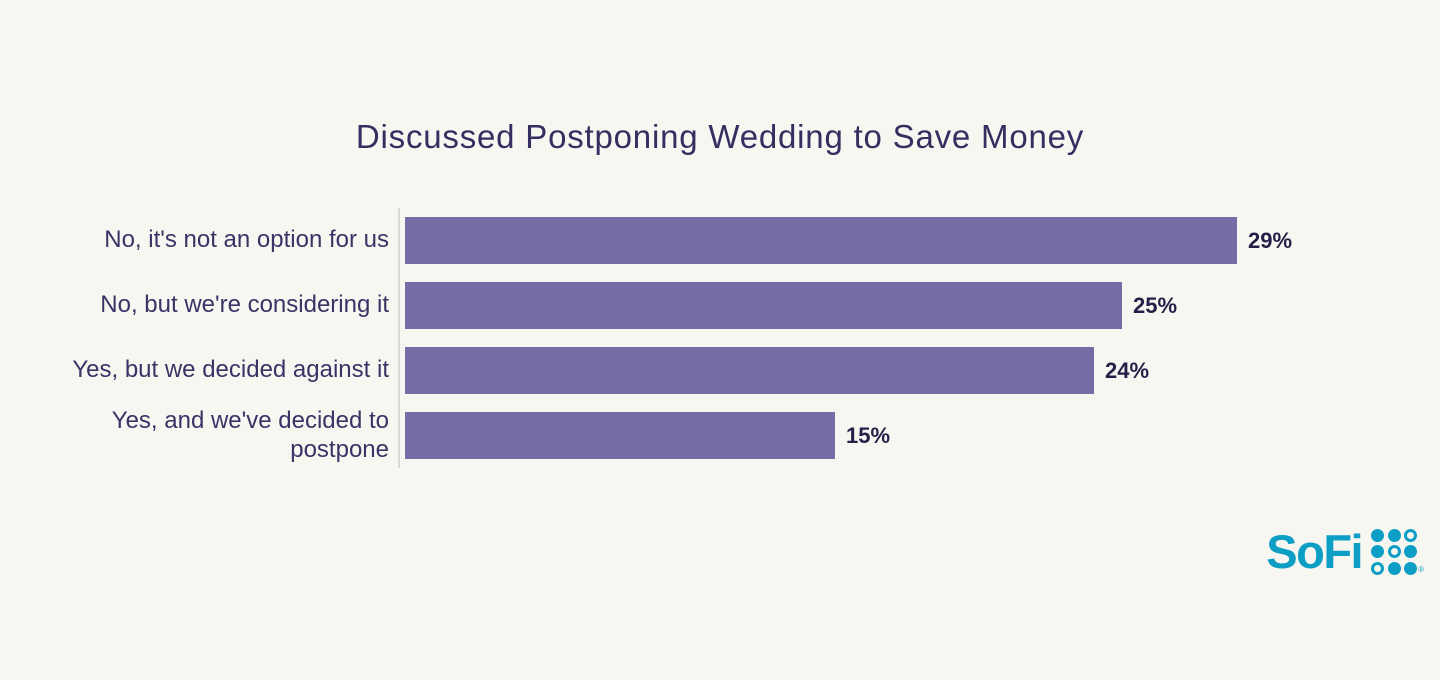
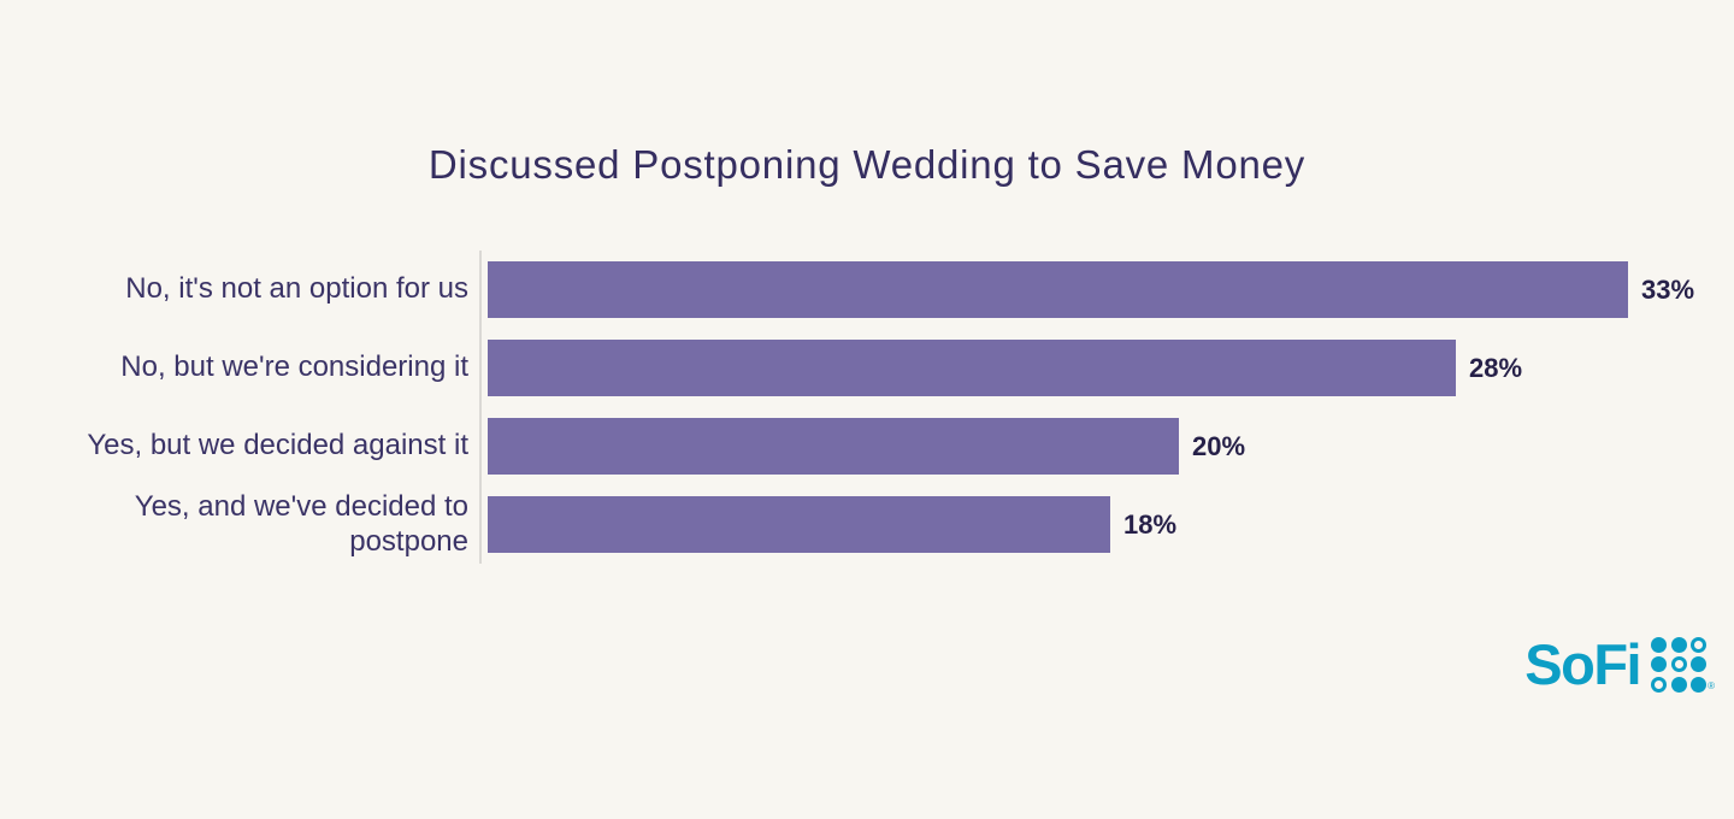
No, it's not an option for us: 29% -> 33%
No, but we're considering it: 25% -> 28%
Yes, but we decided against it: 24% -> 20%
Yes, and we've decided to postpone: 15% -> 18%
